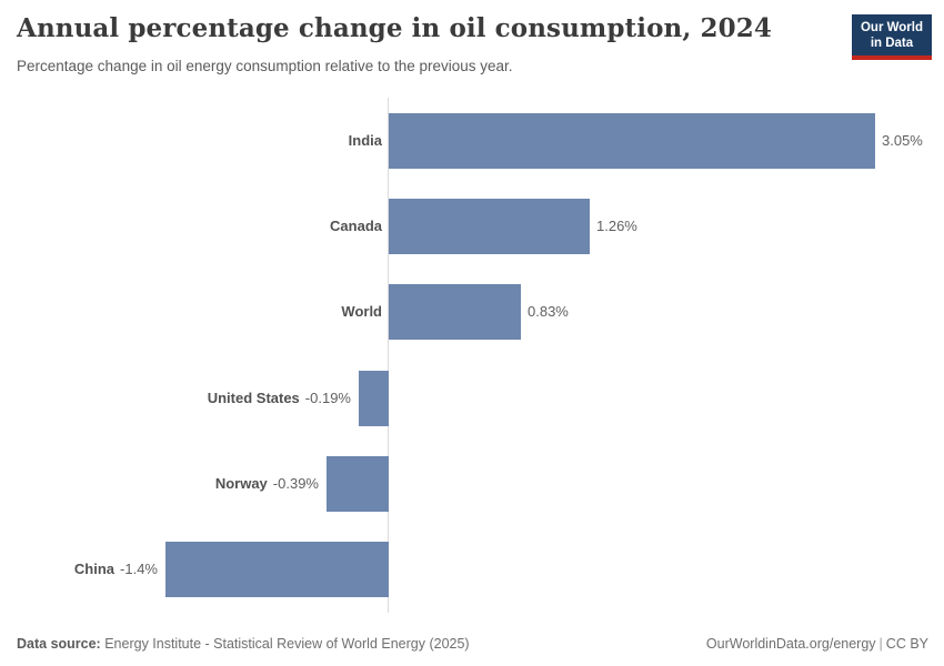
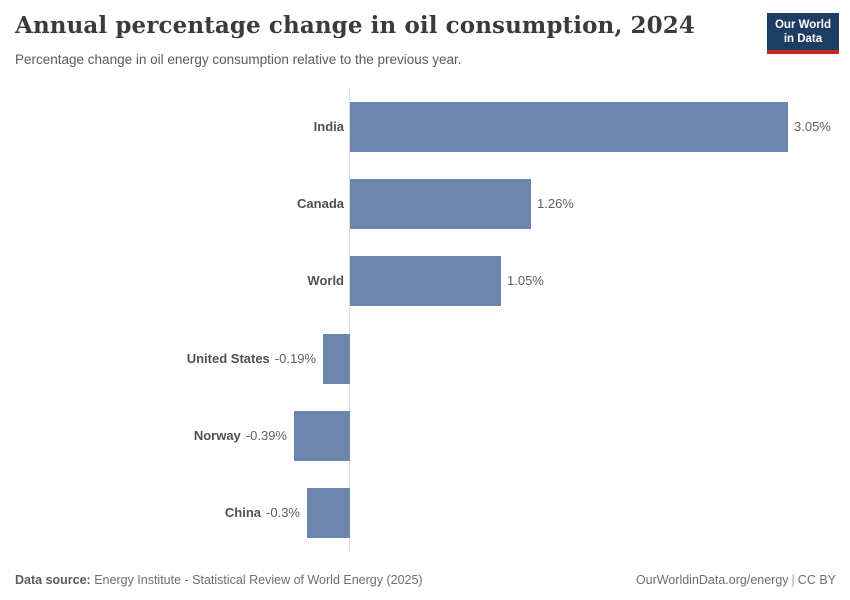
World: 0.83% -> 1.05%
China: -1.4% -> -0.3%
